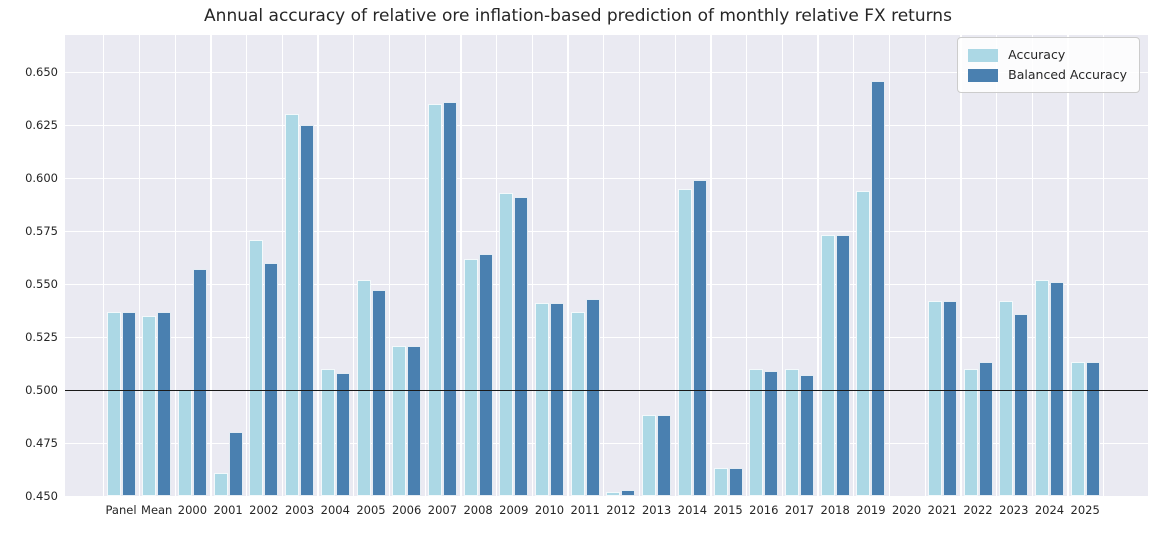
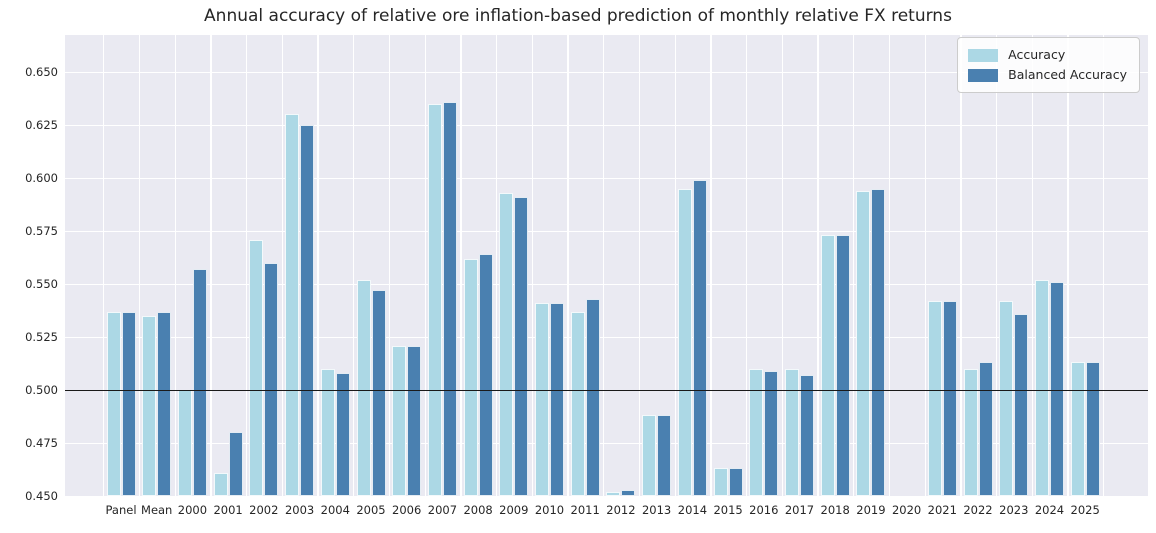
Balanced Accuracy/2019: 0.646 -> 0.595
